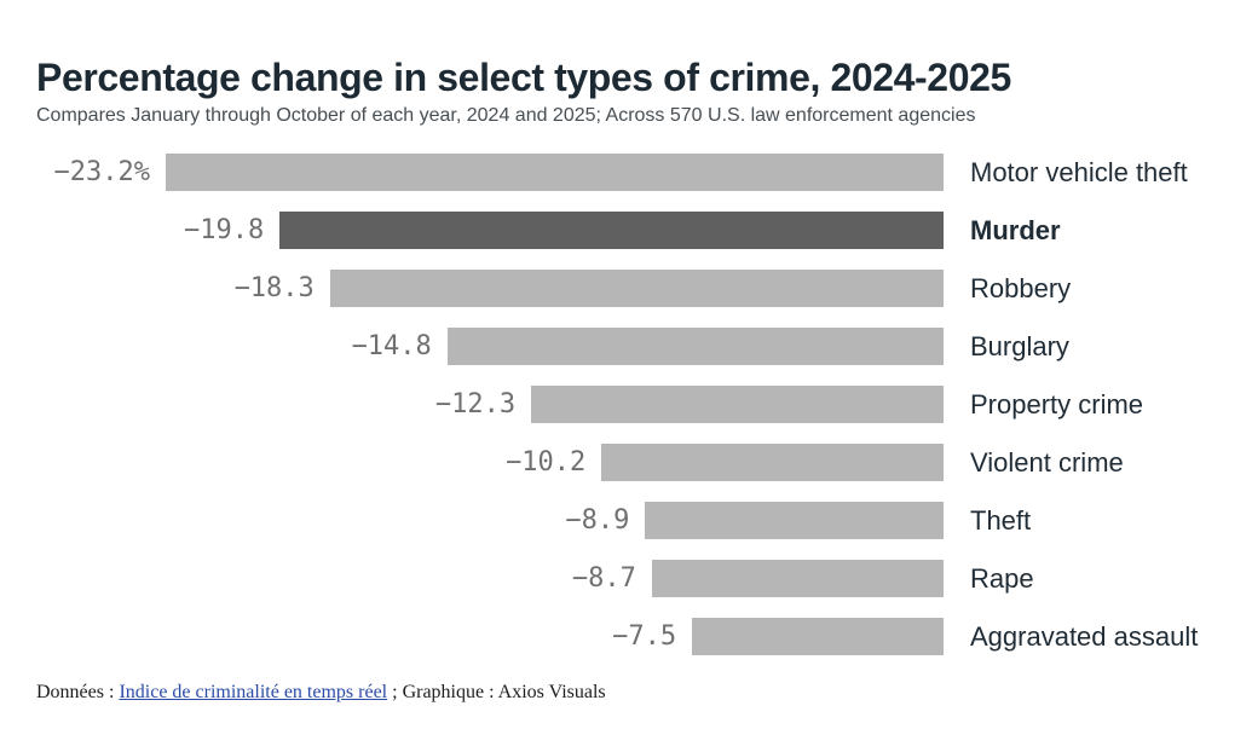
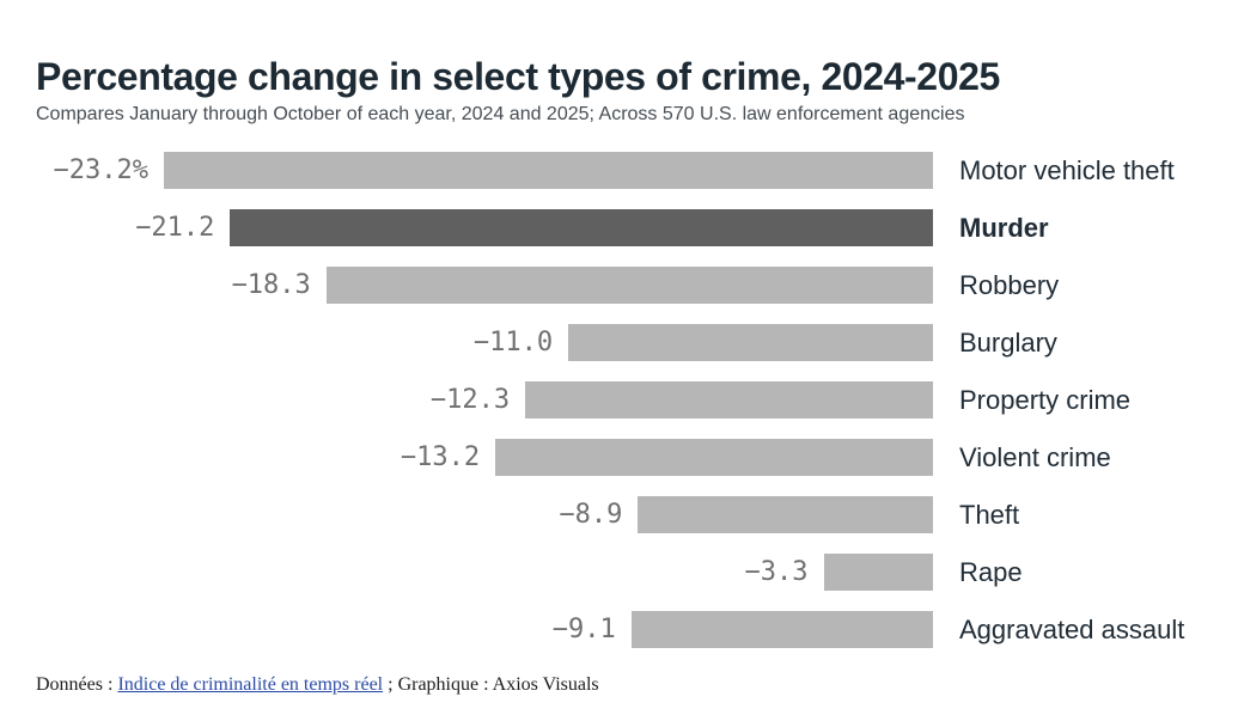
Murder: −19.8 -> −21.2
Burglary: −14.8 -> −11.0
Violent crime: −10.2 -> −13.2
Rape: −8.7 -> −3.3
Aggravated assault: −7.5 -> −9.1
